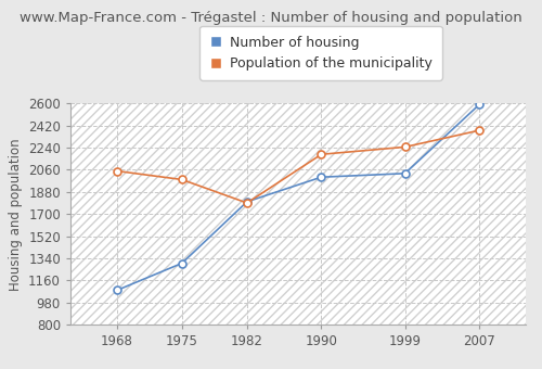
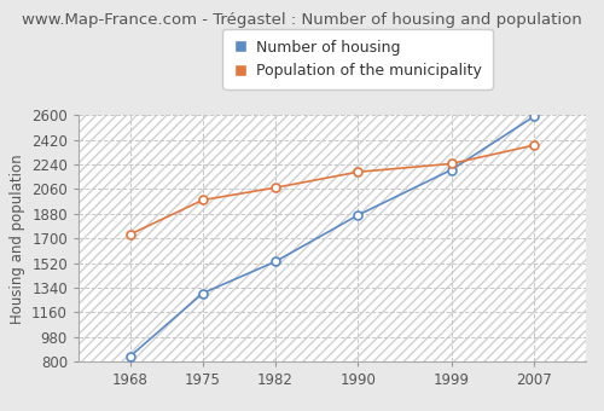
Number of housing/1968: 1080 -> 840
Population of the municipality/1968: 2050 -> 1730
Number of housing/1982: 1800 -> 1530
Population of the municipality/1982: 1790 -> 2070
Number of housing/1990: 2000 -> 1870
Number of housing/1999: 2030 -> 2200
